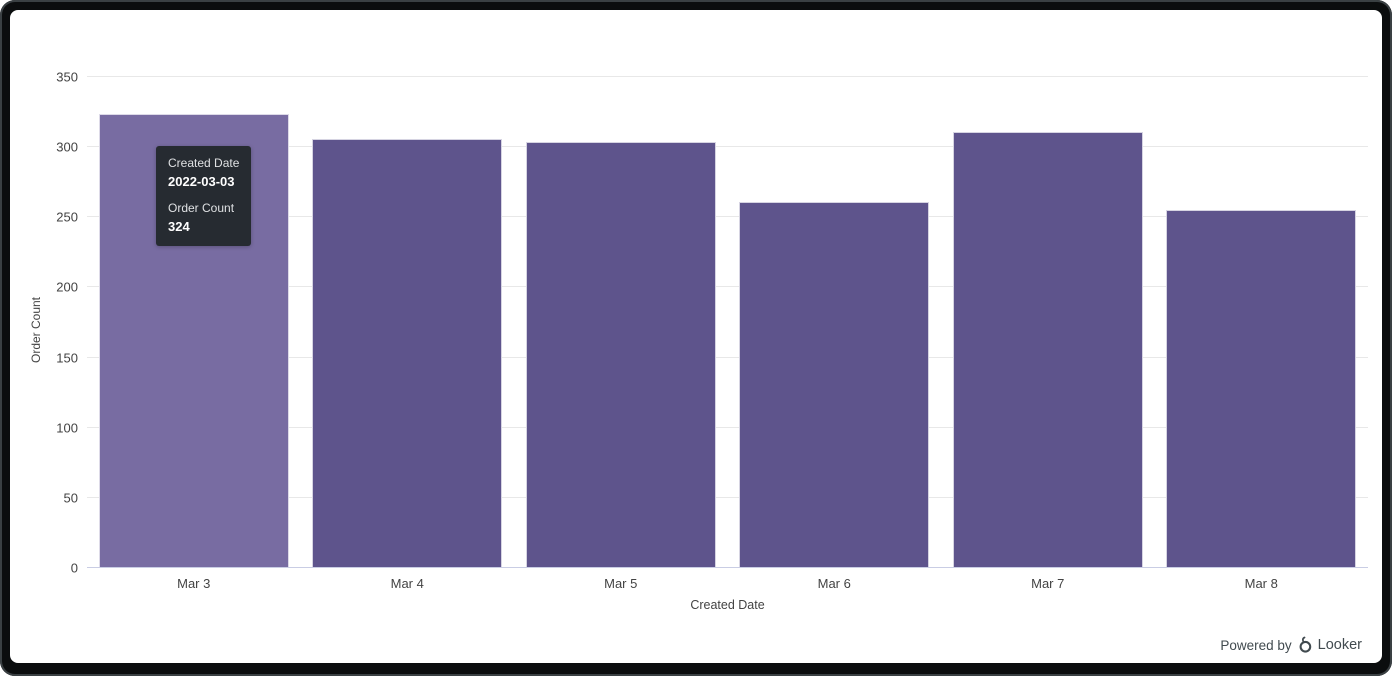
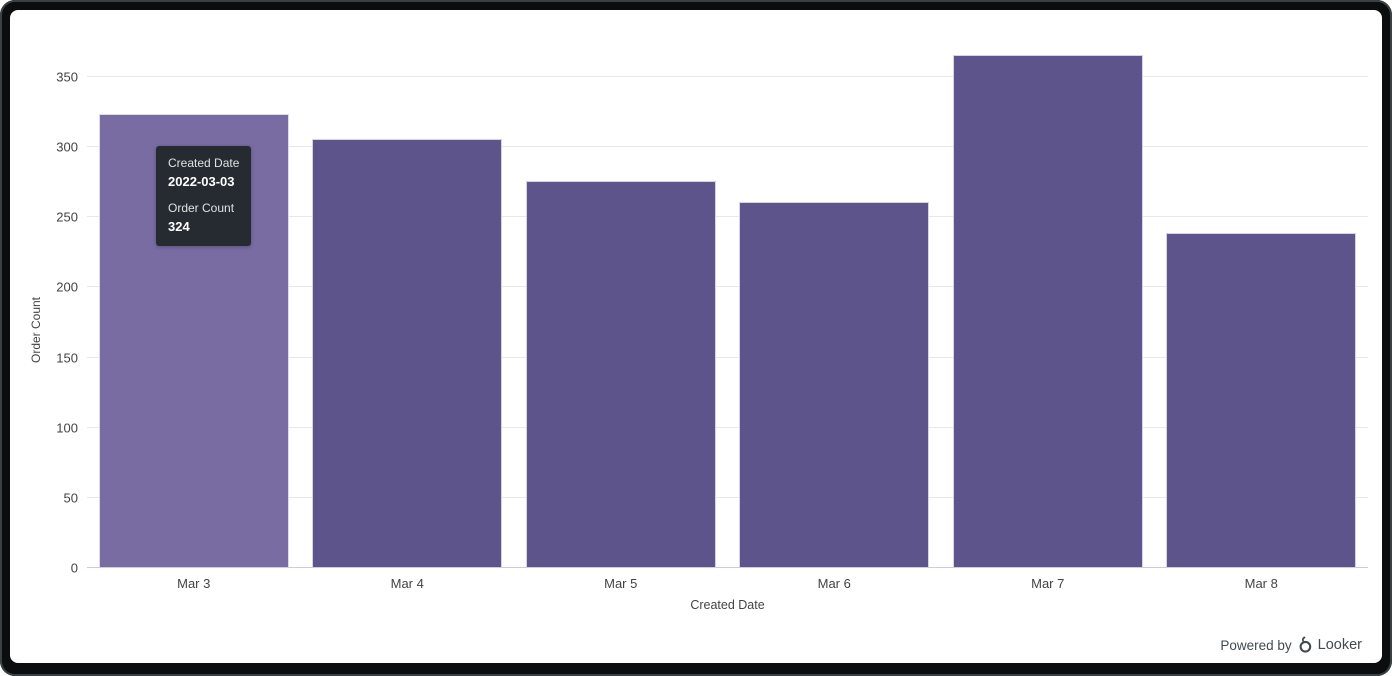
Mar 5: 304 -> 276
Mar 7: 311 -> 366
Mar 8: 255 -> 239
